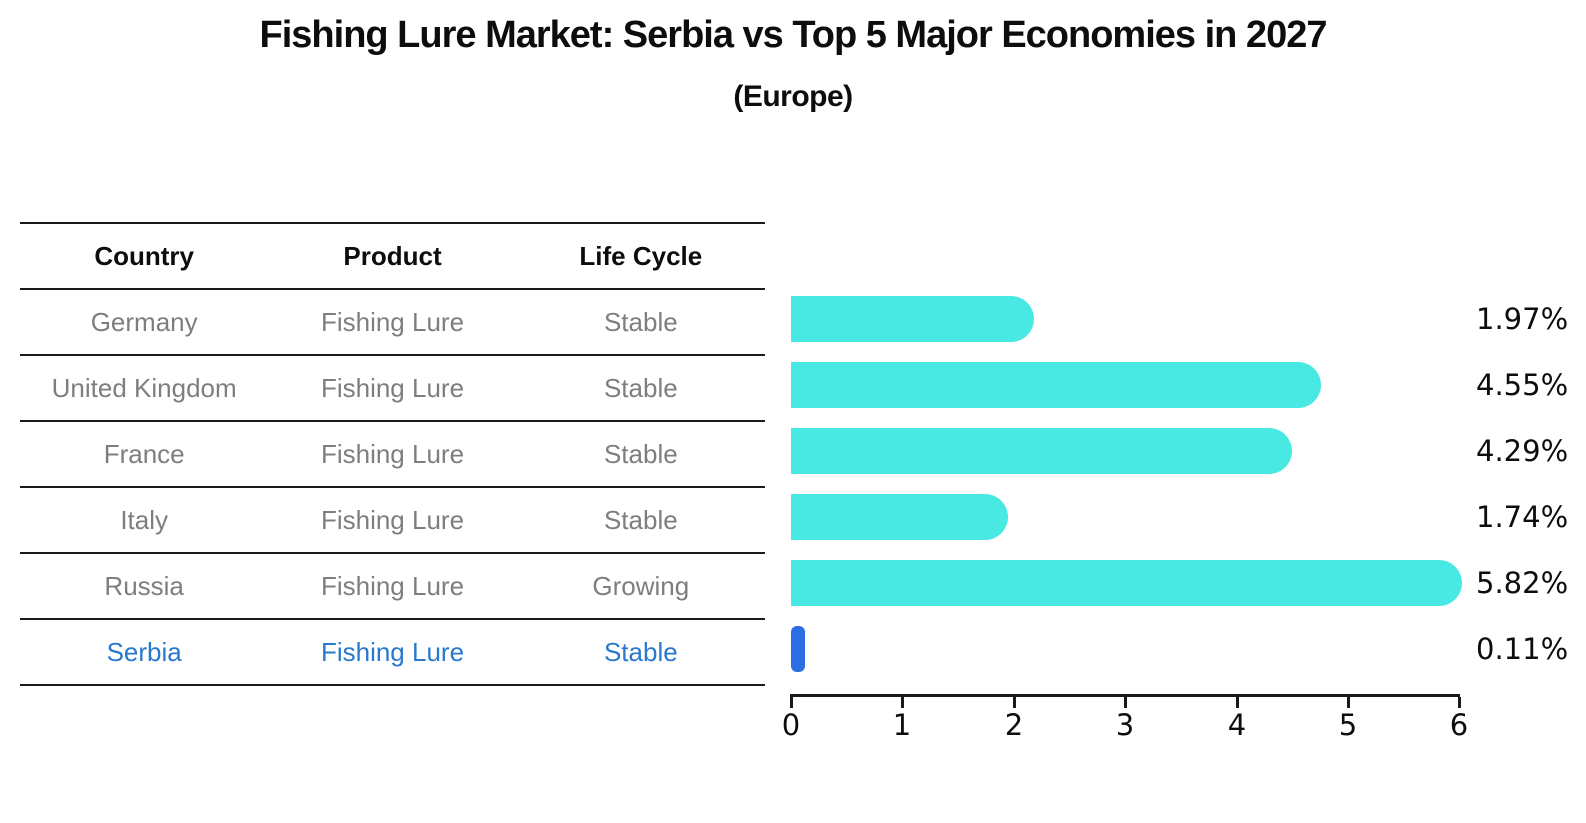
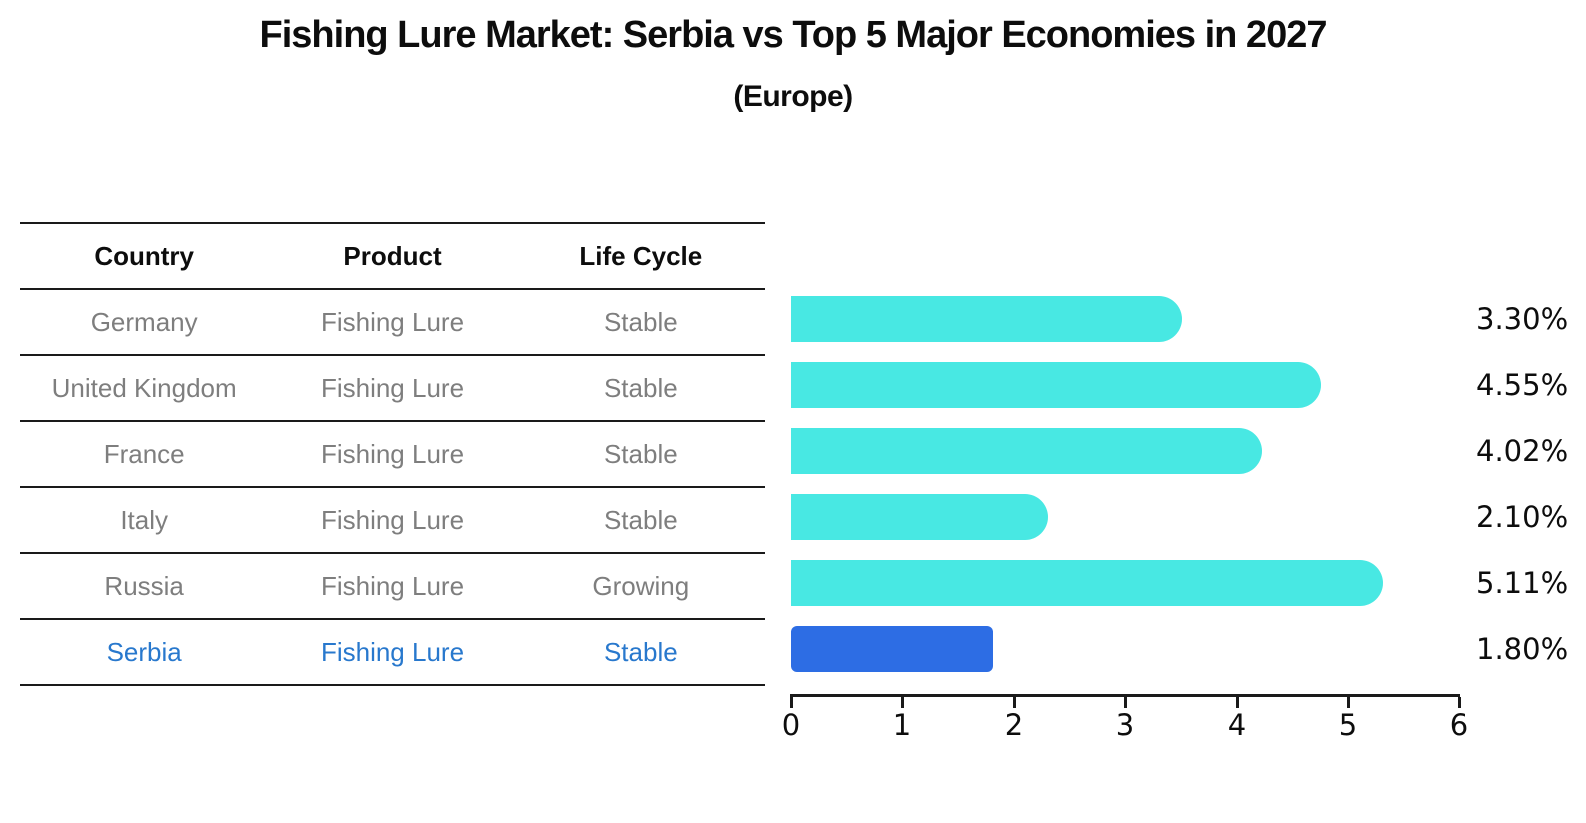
Germany: 1.97% -> 3.30%
France: 4.29% -> 4.02%
Italy: 1.74% -> 2.10%
Russia: 5.82% -> 5.11%
Serbia: 0.11% -> 1.80%
